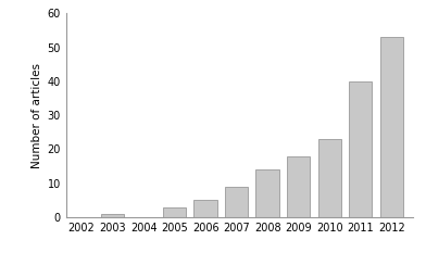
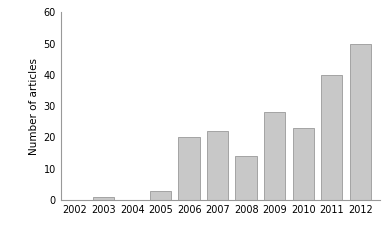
2006: 5 -> 20
2007: 9 -> 22
2009: 18 -> 28
2012: 53 -> 50
